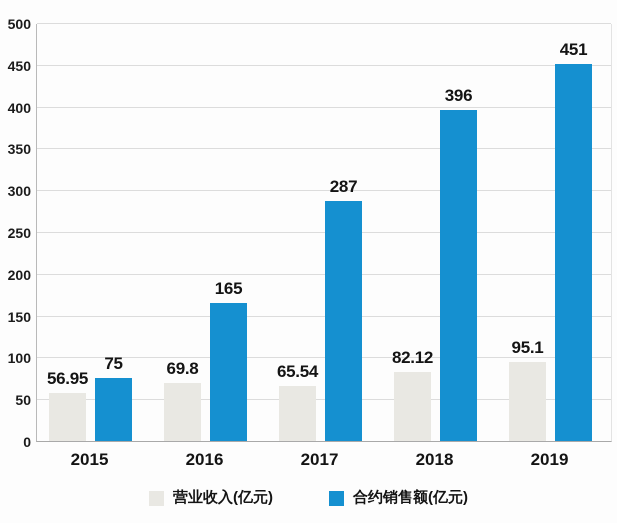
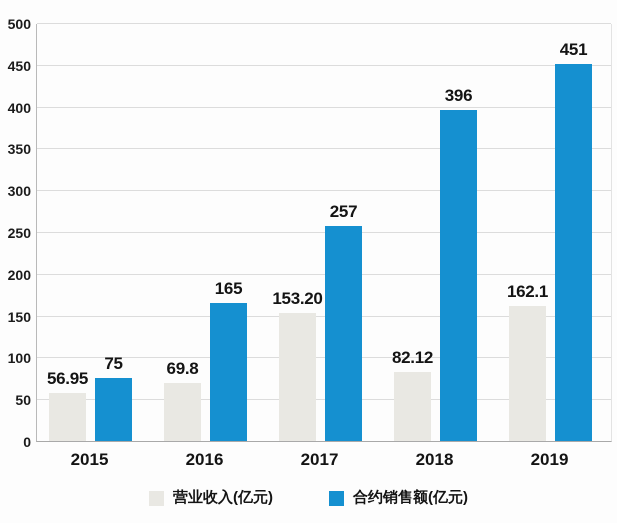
营业收入(亿元)/2017: 65.54 -> 153.20
合约销售额(亿元)/2017: 287 -> 257
营业收入(亿元)/2019: 95.1 -> 162.1
